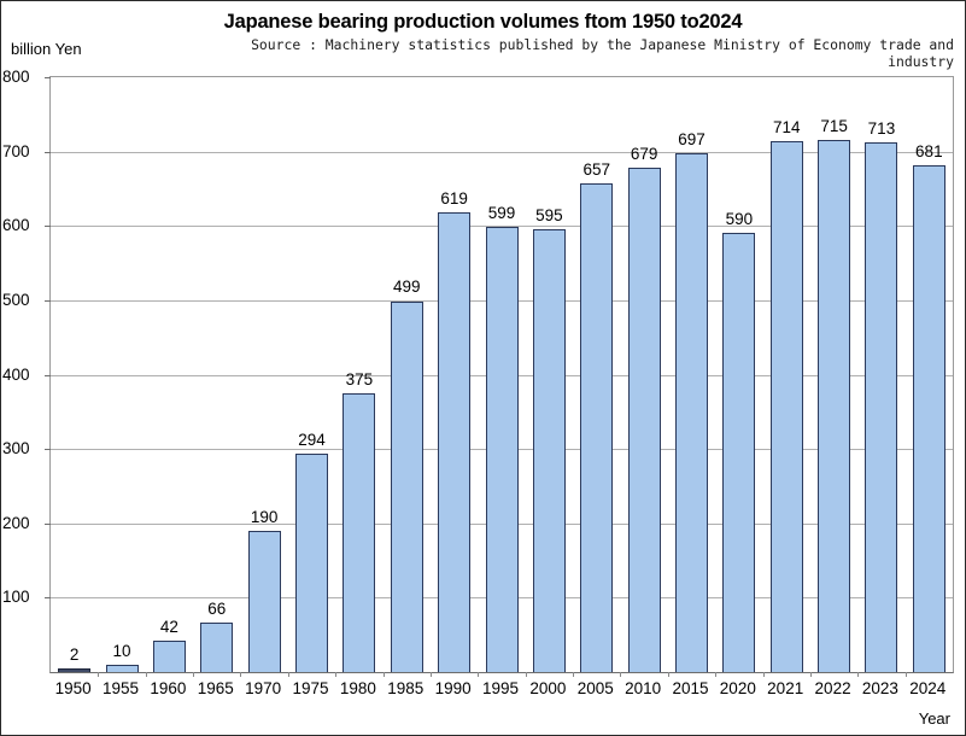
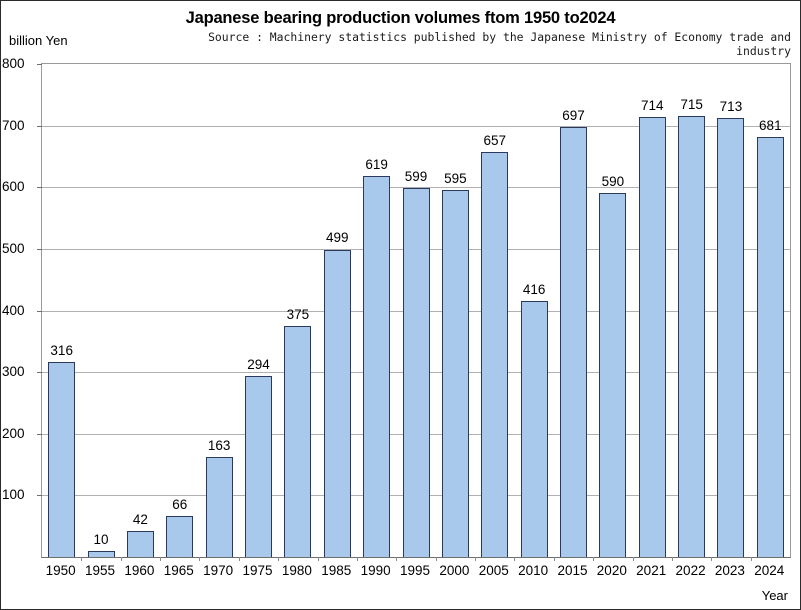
1950: 2 -> 316
1970: 190 -> 163
2010: 679 -> 416
